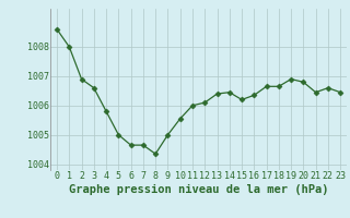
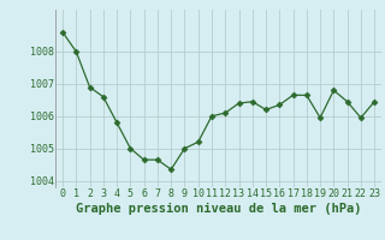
10: 1005.55 -> 1005.20
19: 1006.90 -> 1005.95
22: 1006.60 -> 1005.95
